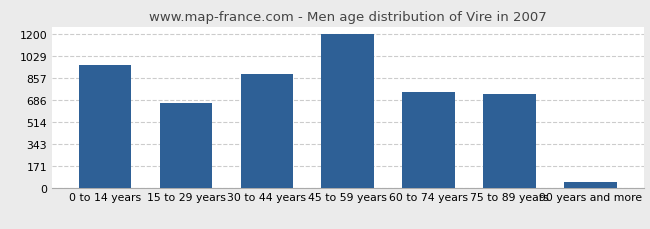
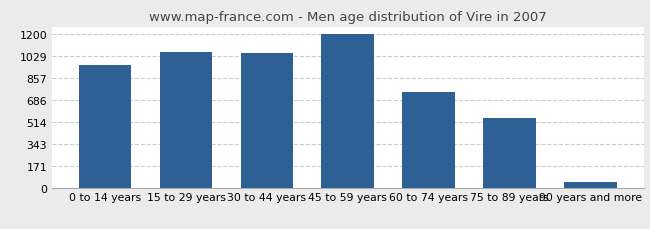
15 to 29 years: 660 -> 1060
30 to 44 years: 890 -> 1060
75 to 89 years: 730 -> 540
